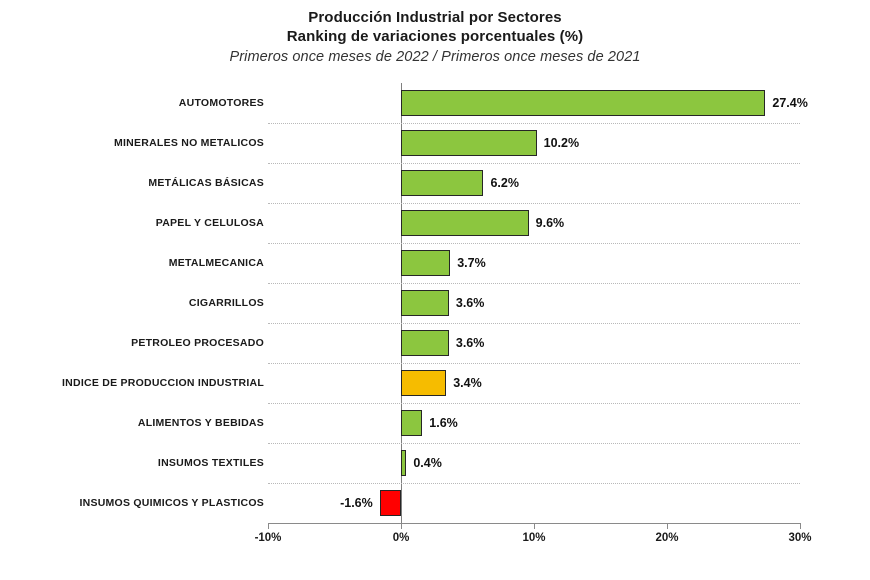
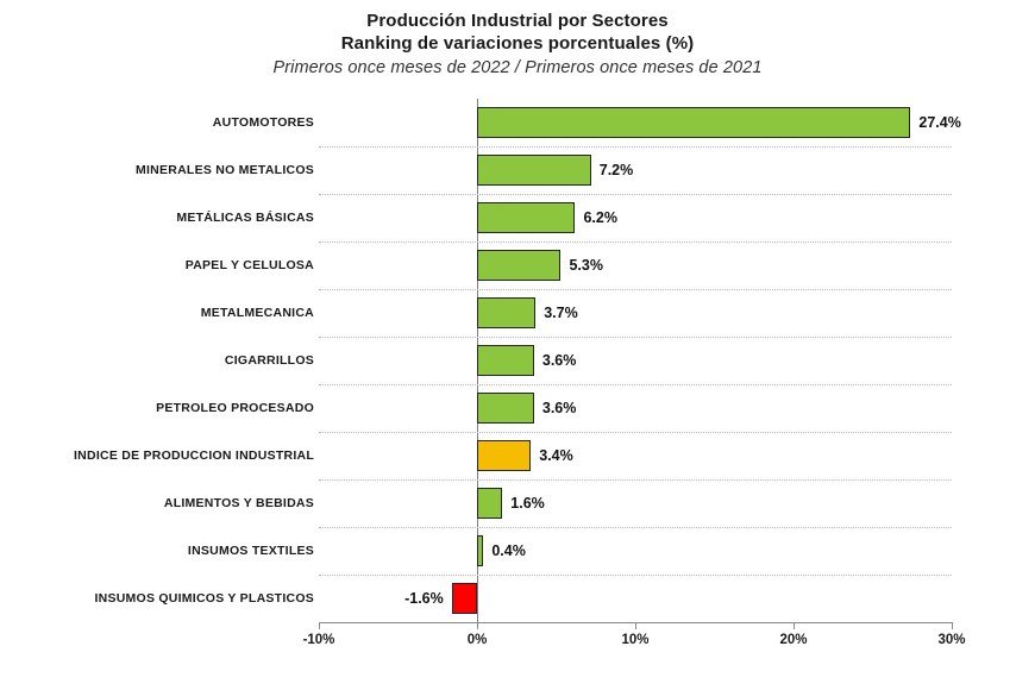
MINERALES NO METALICOS: 10.2% -> 7.2%
PAPEL Y CELULOSA: 9.6% -> 5.3%
